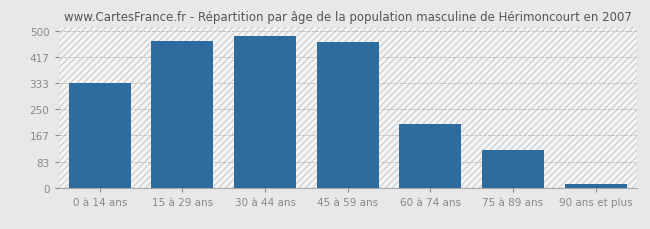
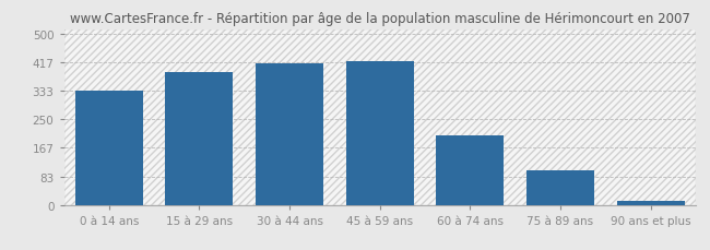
15 à 29 ans: 470 -> 390
30 à 44 ans: 485 -> 415
45 à 59 ans: 465 -> 420
75 à 89 ans: 120 -> 100
